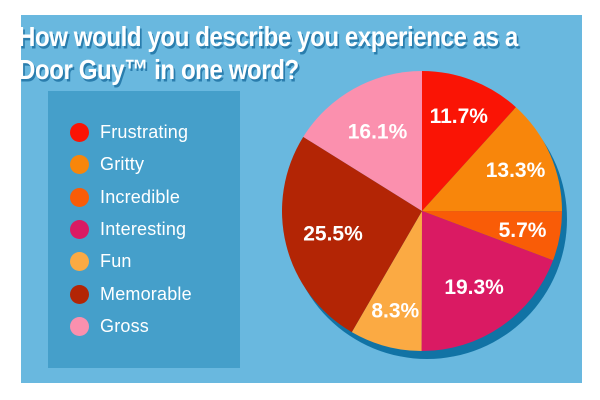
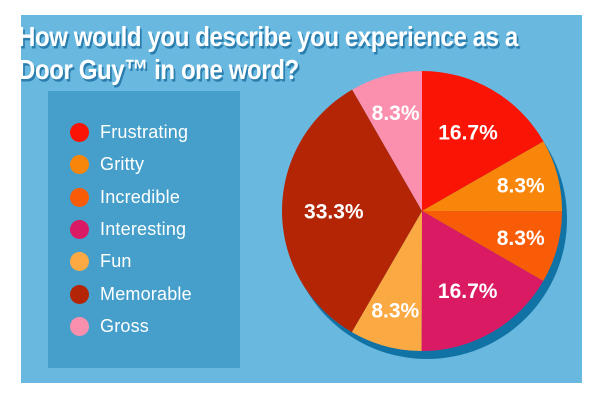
Frustrating: 11.7% -> 16.7%
Gritty: 13.3% -> 8.3%
Incredible: 5.7% -> 8.3%
Interesting: 19.3% -> 16.7%
Memorable: 25.5% -> 33.3%
Gross: 16.1% -> 8.3%
